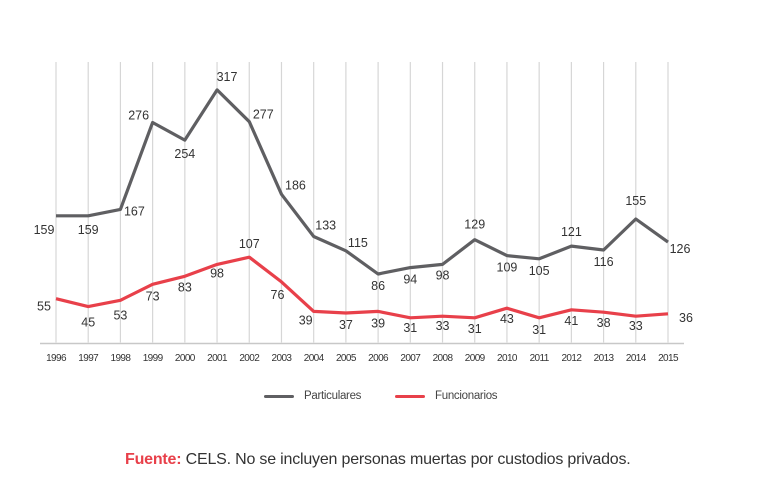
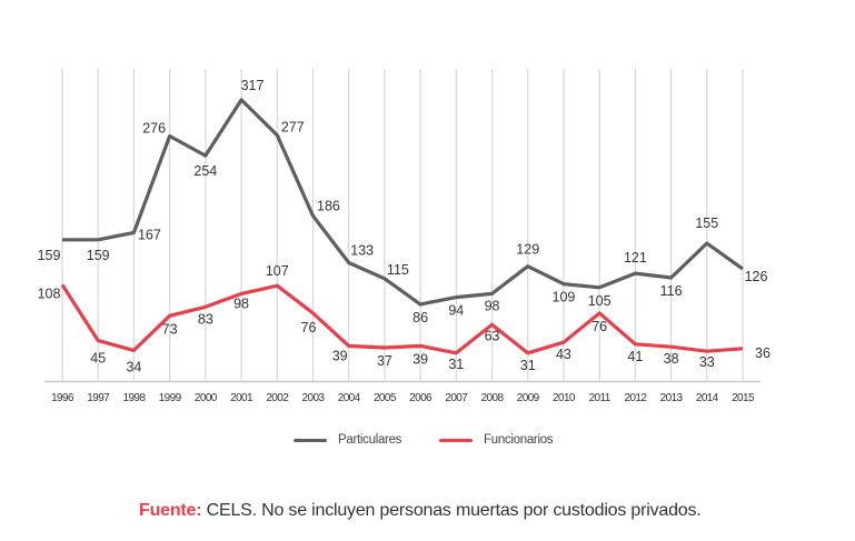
Funcionarios/1996: 55 -> 108
Funcionarios/1998: 53 -> 34
Funcionarios/2008: 33 -> 63
Funcionarios/2011: 31 -> 76
